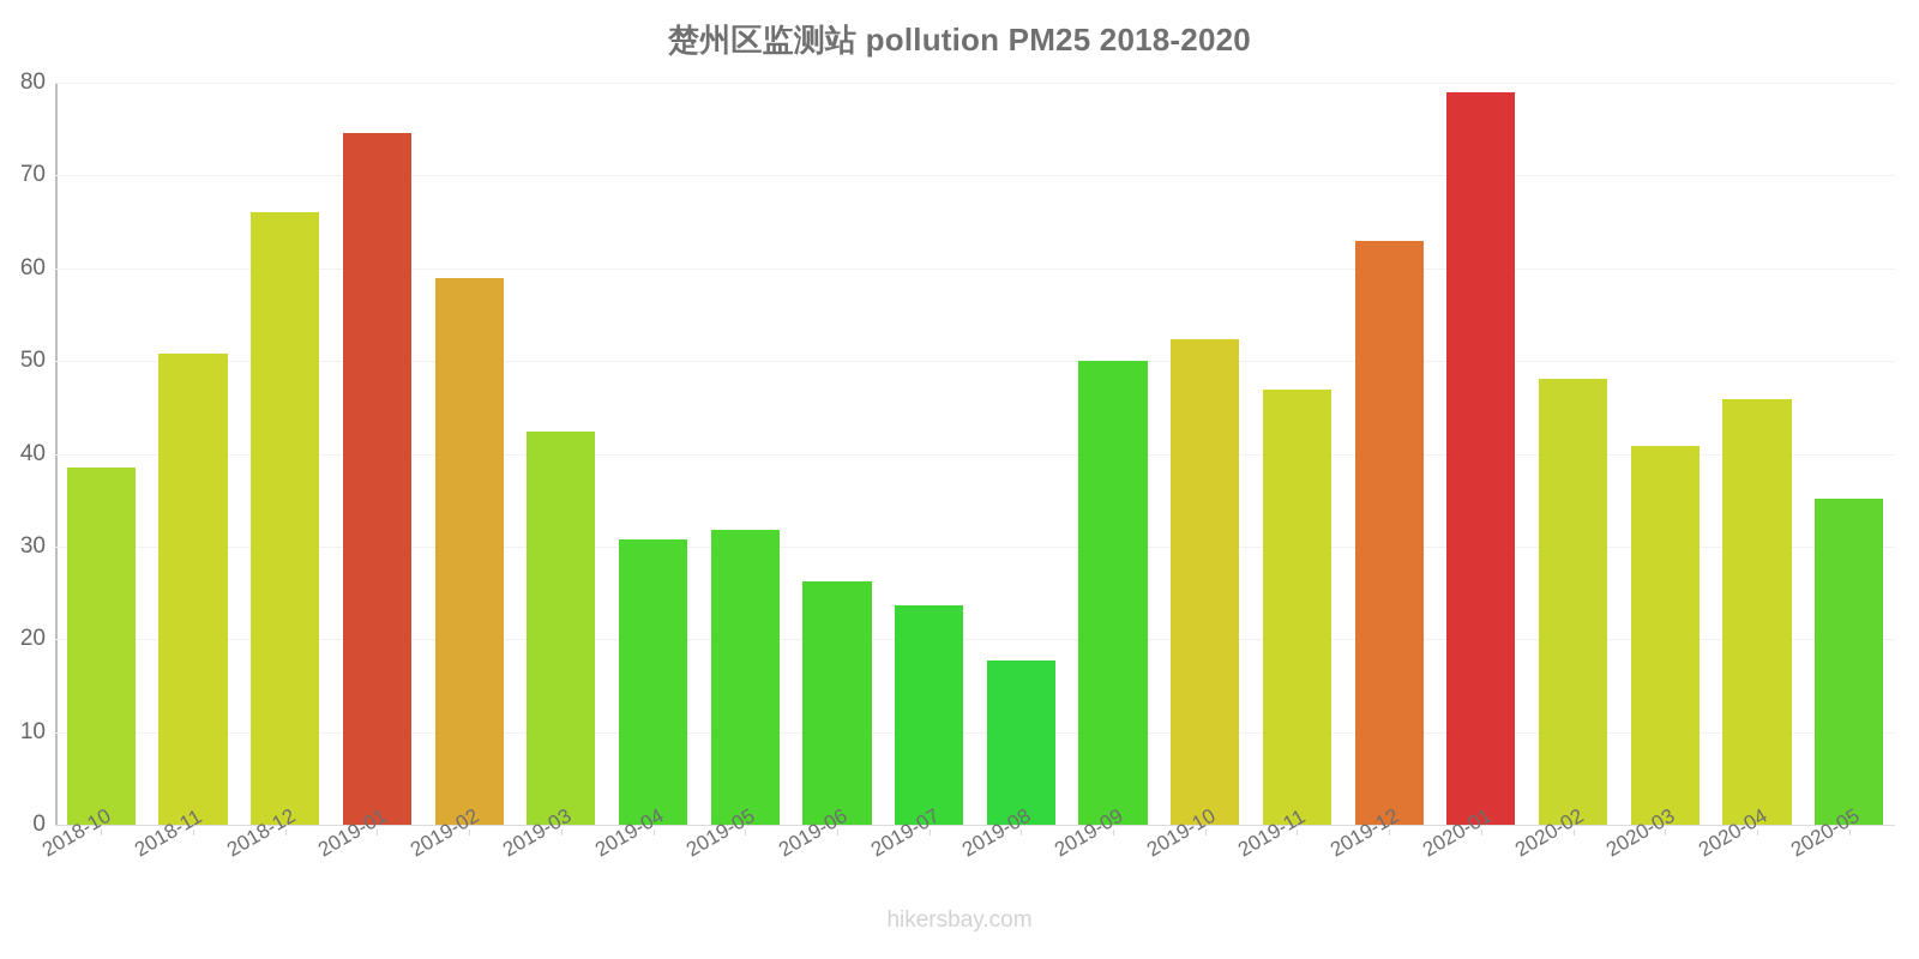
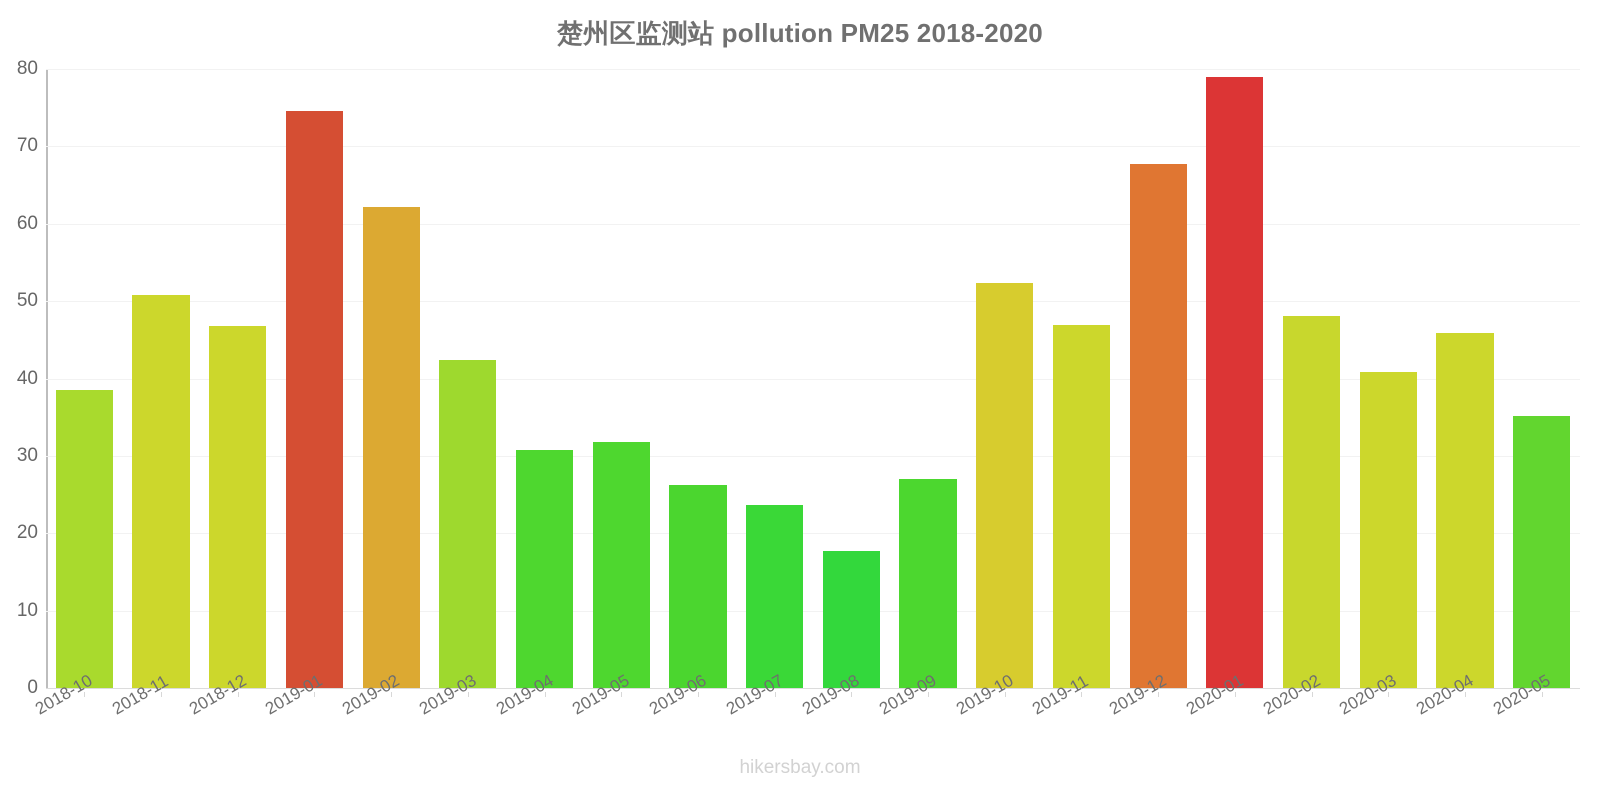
2018-12: 66 -> 47
2019-02: 59 -> 62
2019-09: 50 -> 27
2019-12: 63 -> 68
